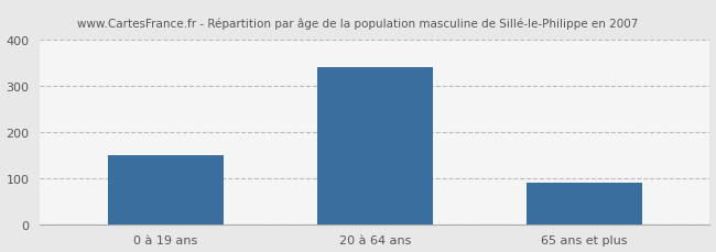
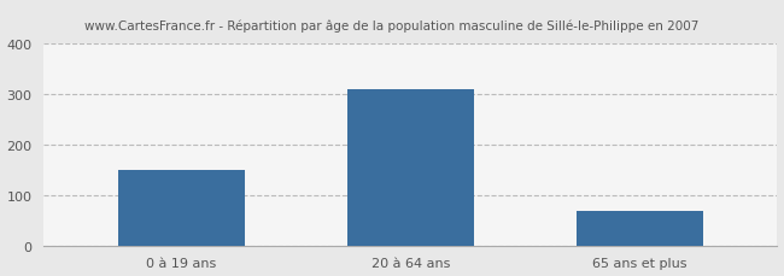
20 à 64 ans: 340 -> 310
65 ans et plus: 90 -> 68
